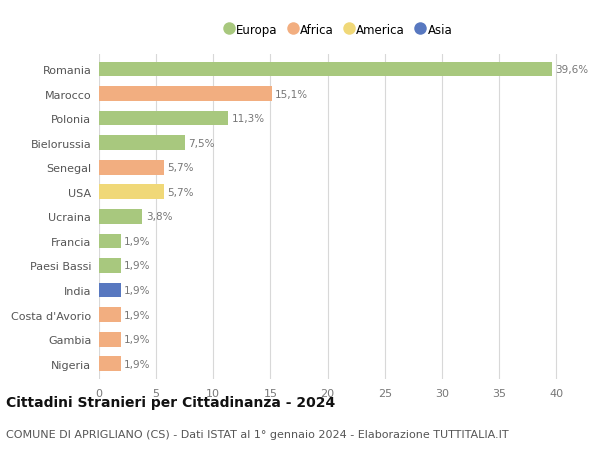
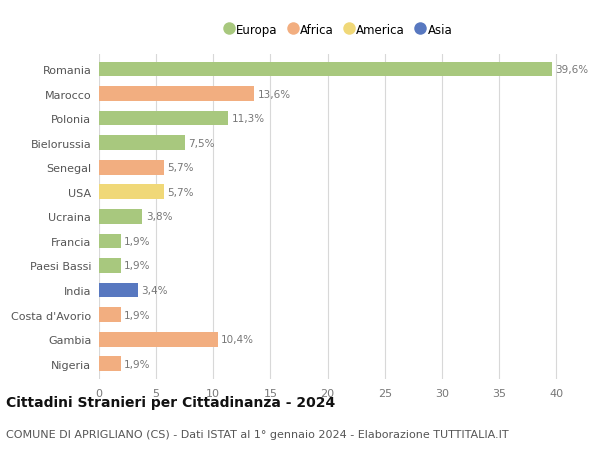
Marocco: 15,1% -> 13,6%
India: 1,9% -> 3,4%
Gambia: 1,9% -> 10,4%
